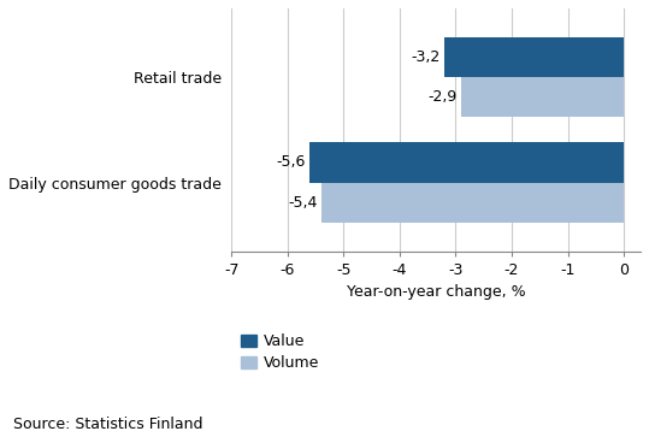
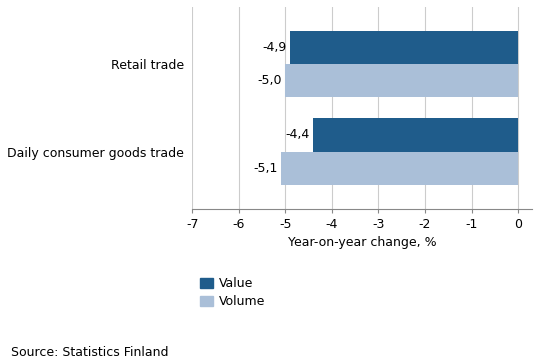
Value/Retail trade: -3,2 -> -4,9
Volume/Retail trade: -2,9 -> -5,0
Value/Daily consumer goods trade: -5,6 -> -4,4
Volume/Daily consumer goods trade: -5,4 -> -5,1
